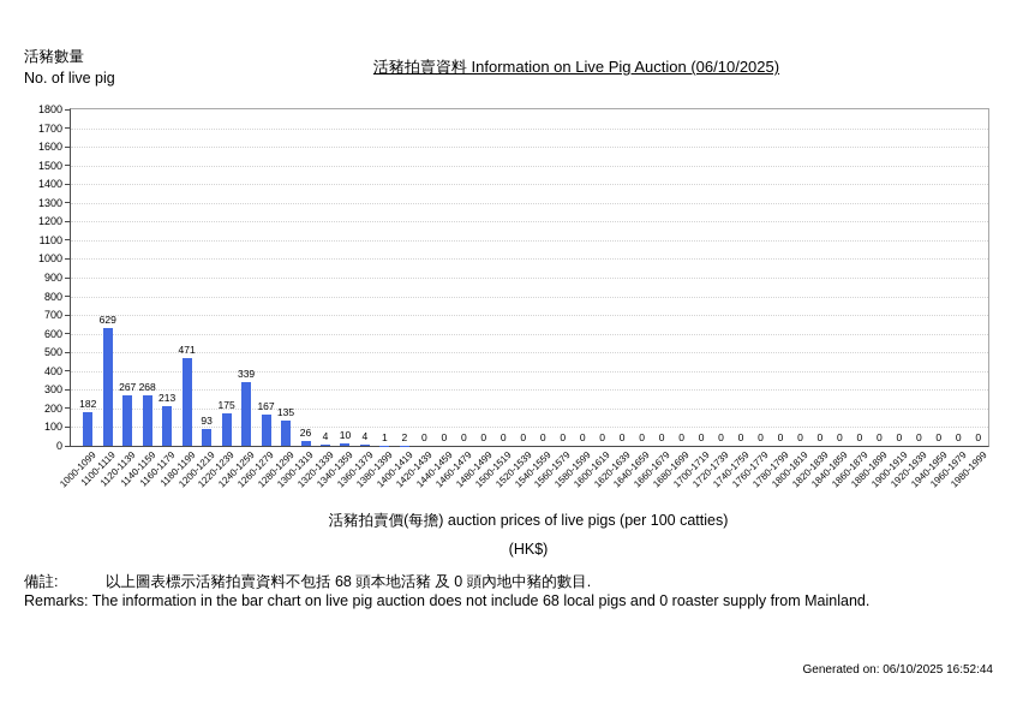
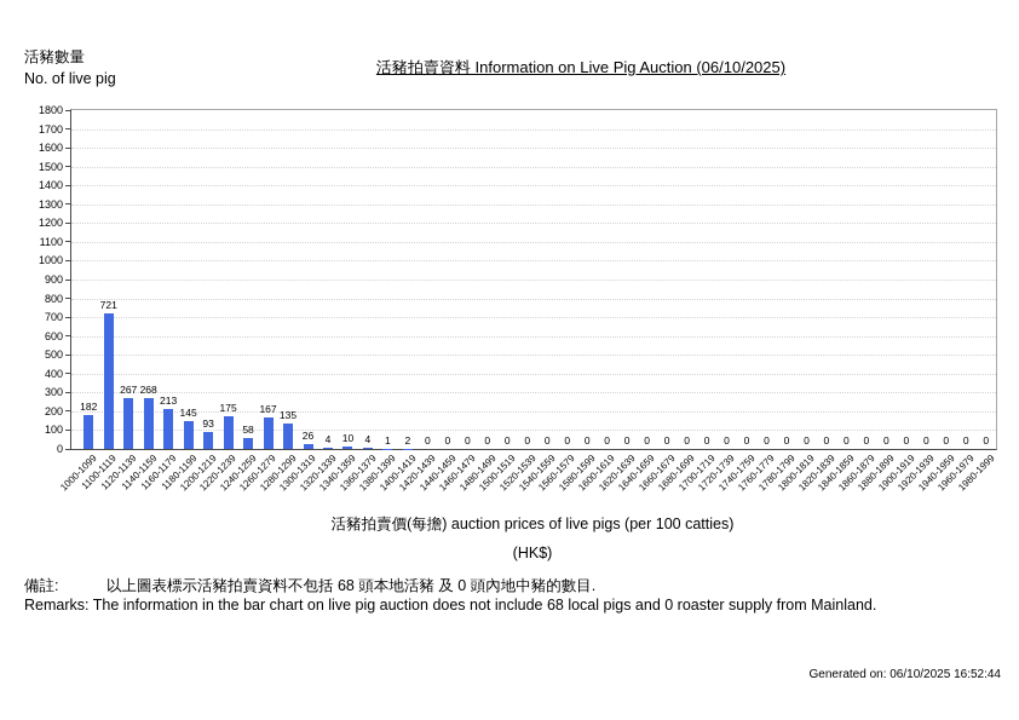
1100-1119: 629 -> 721
1180-1199: 471 -> 145
1240-1259: 339 -> 58
